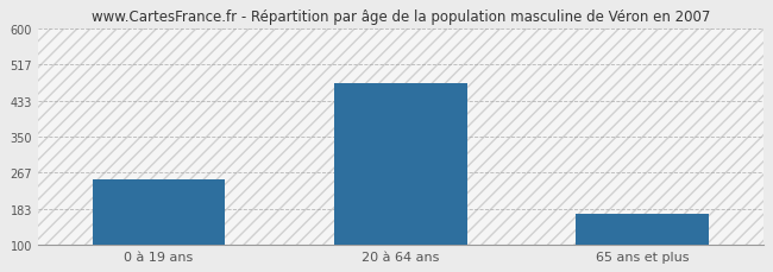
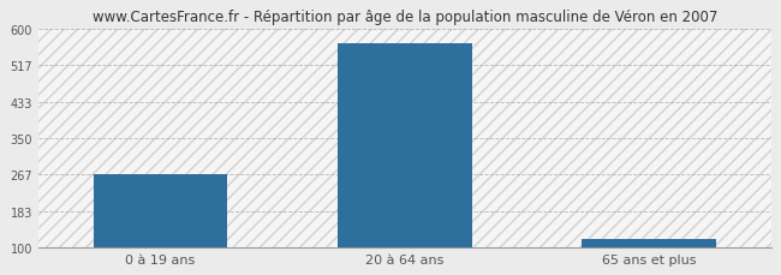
0 à 19 ans: 250 -> 267
20 à 64 ans: 475 -> 567
65 ans et plus: 170 -> 120
